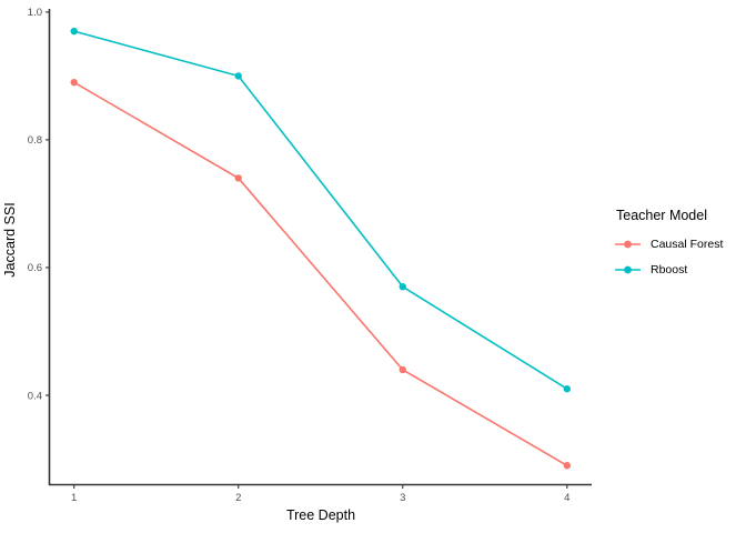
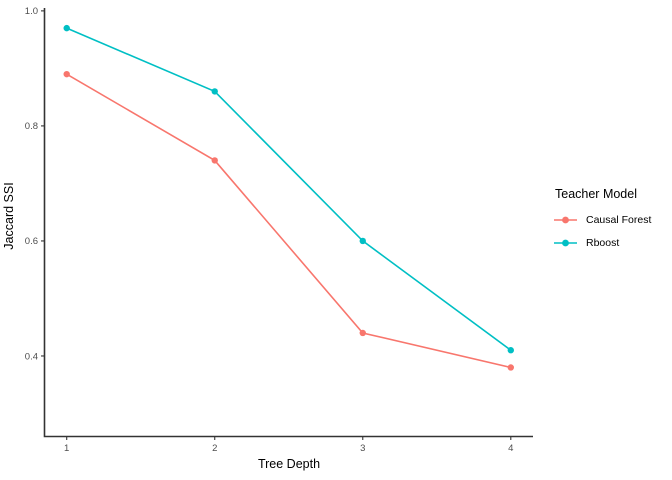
Rboost/2: 0.90 -> 0.86
Rboost/3: 0.57 -> 0.60
Causal Forest/4: 0.29 -> 0.38
